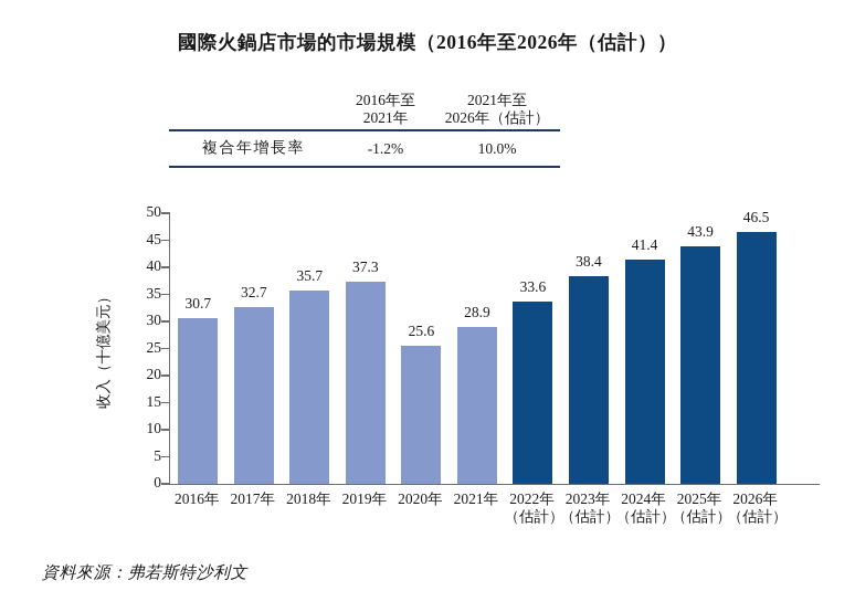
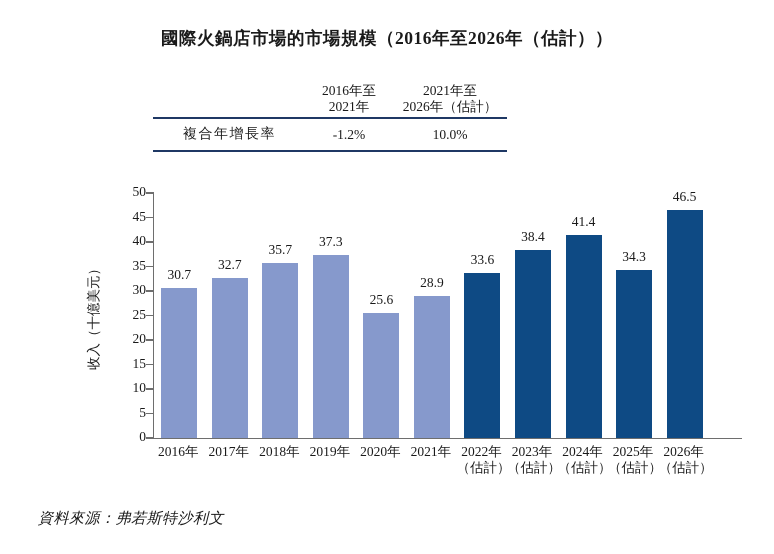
2025年: 43.9 -> 34.3
